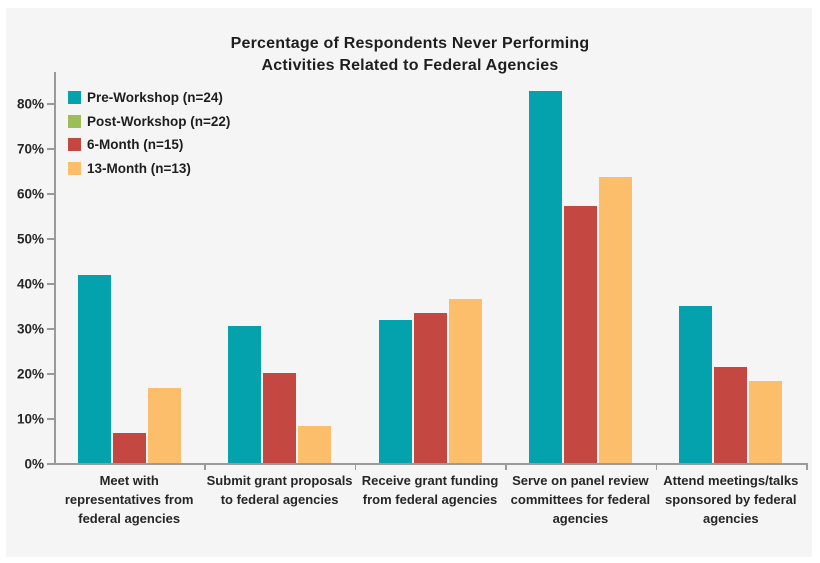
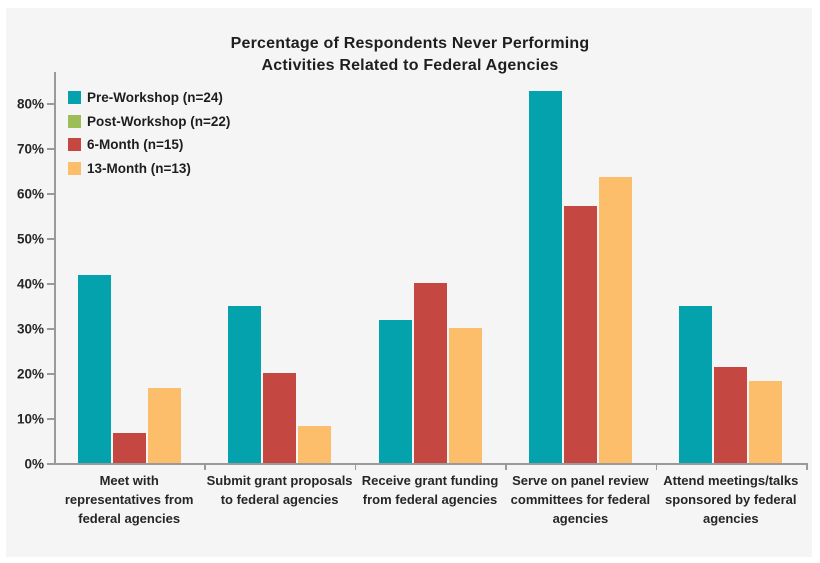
Pre-Workshop (n=24)/Submit grant proposals to federal agencies: 30% -> 35%
6-Month (n=15)/Receive grant funding from federal agencies: 33% -> 40%
13-Month (n=13)/Receive grant funding from federal agencies: 36% -> 30%
